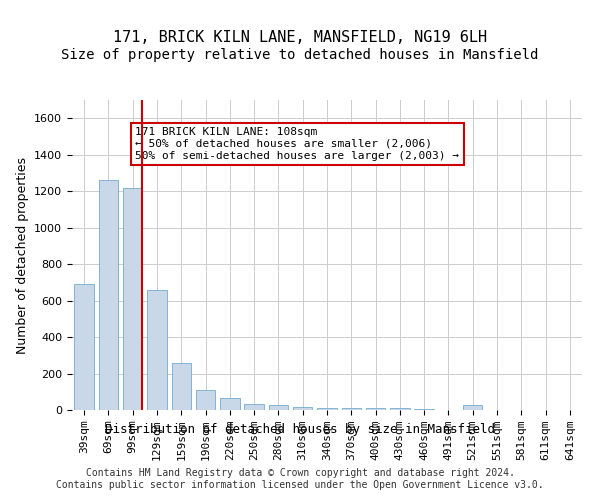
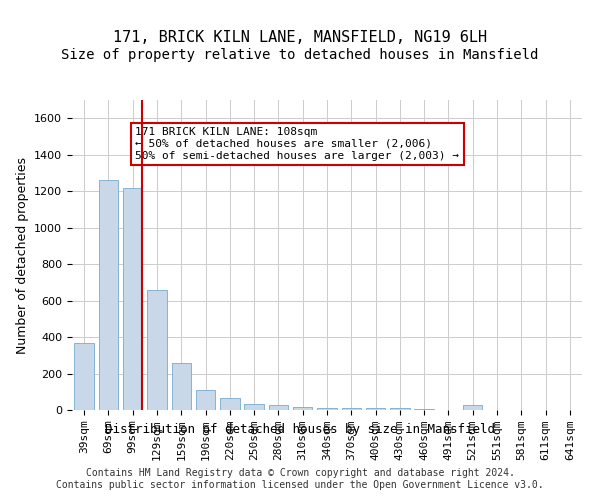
39sqm: 690 -> 370
